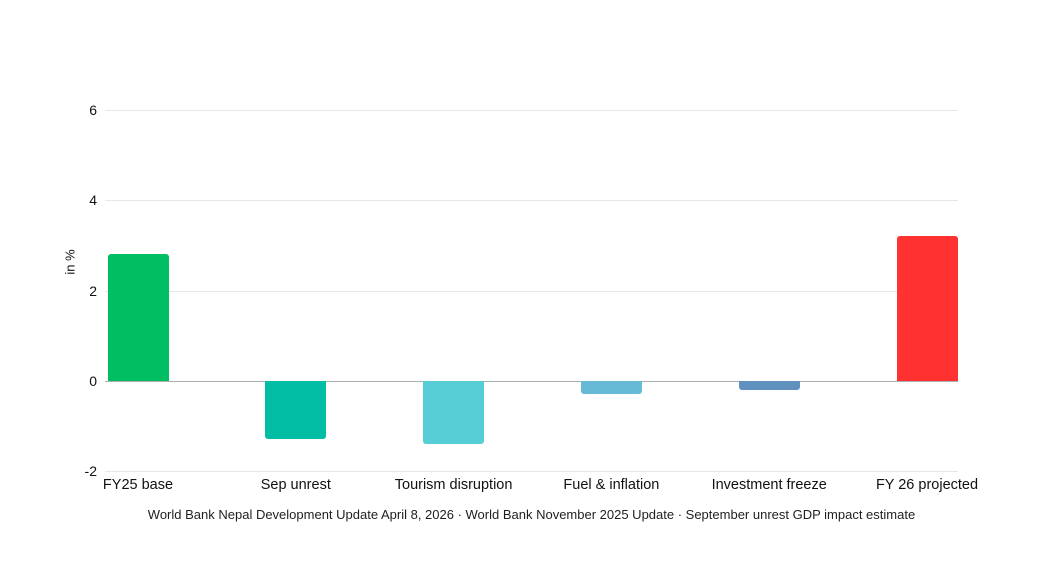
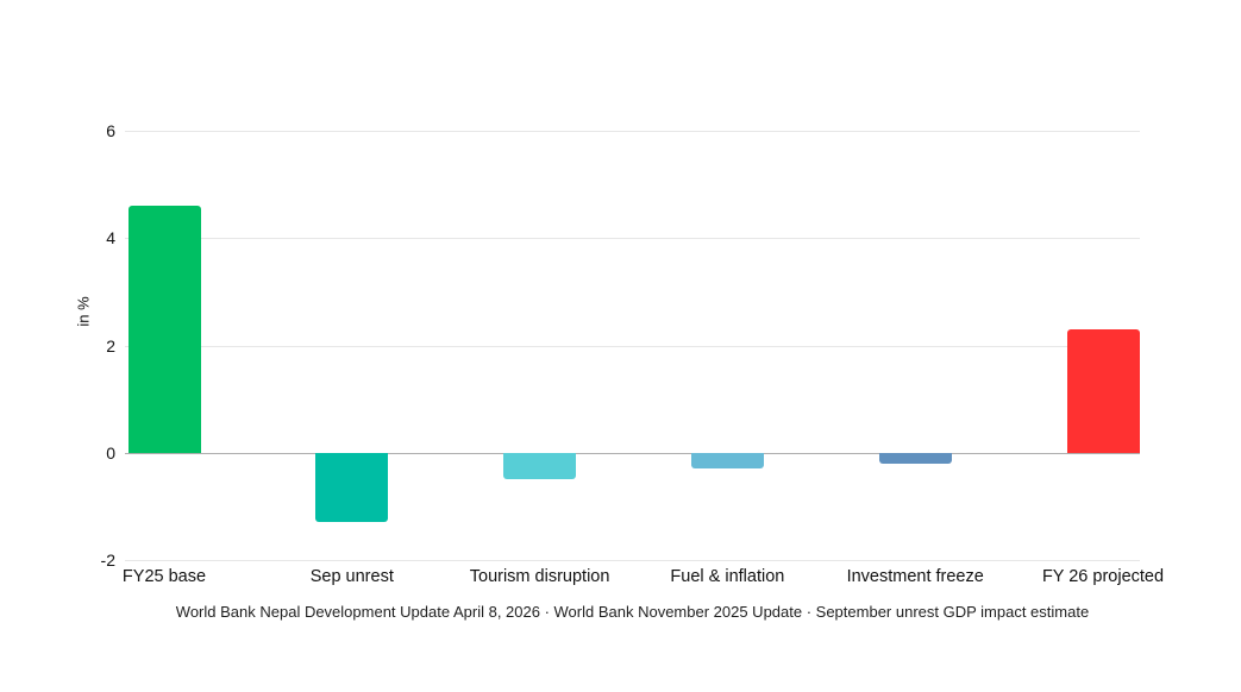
FY25 base: 2.8 -> 4.6
Tourism disruption: -1.4 -> -0.5
FY 26 projected: 3.2 -> 2.3
